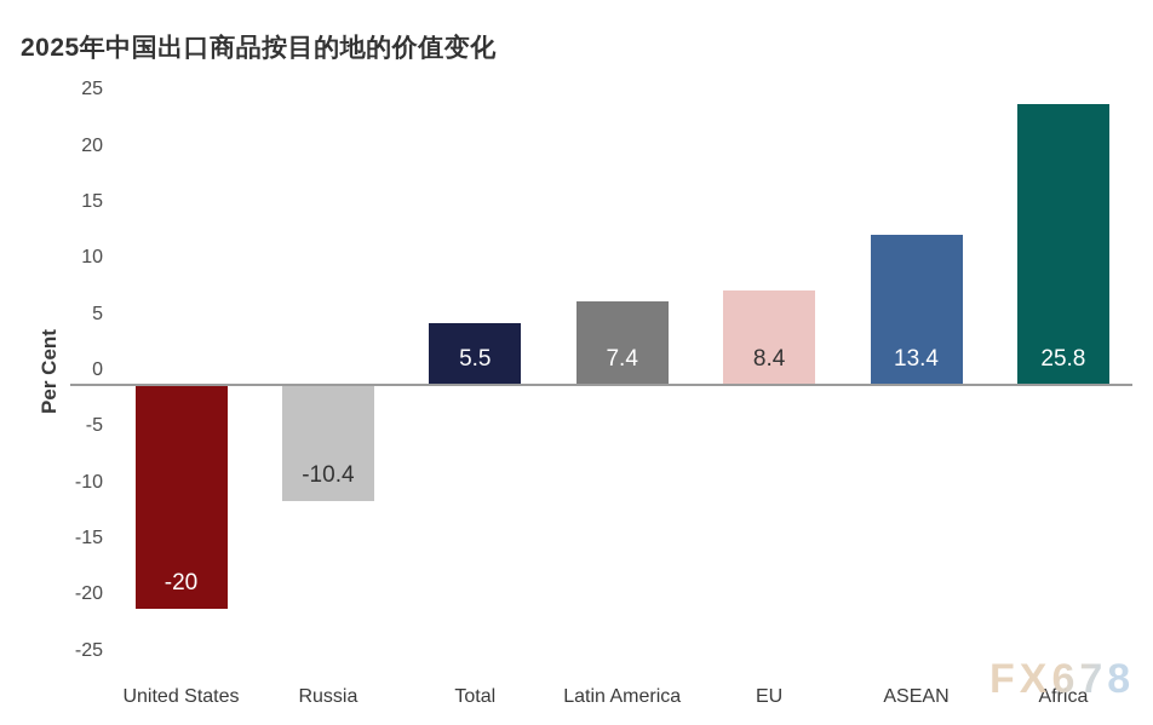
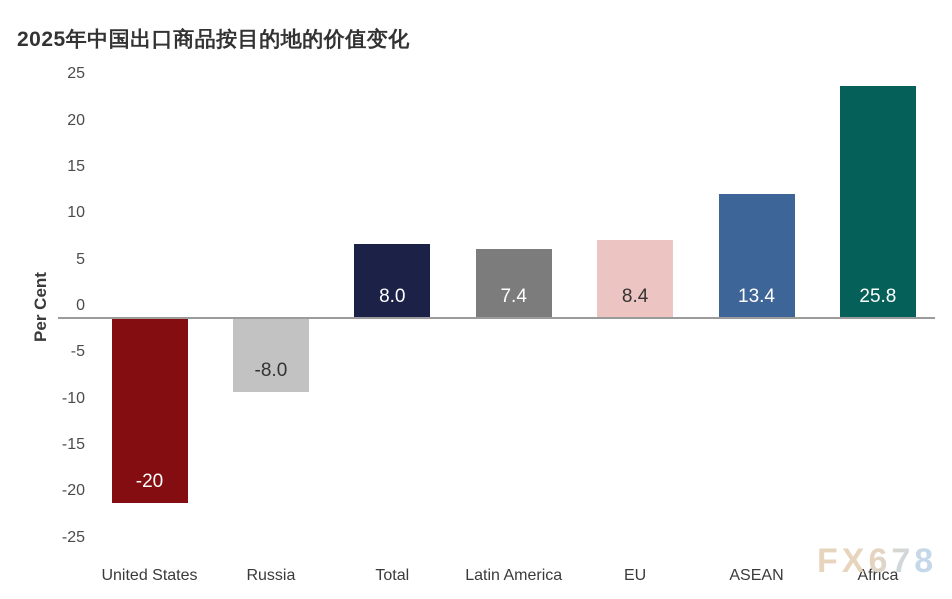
Russia: -10.4 -> -8.0
Total: 5.5 -> 8.0
